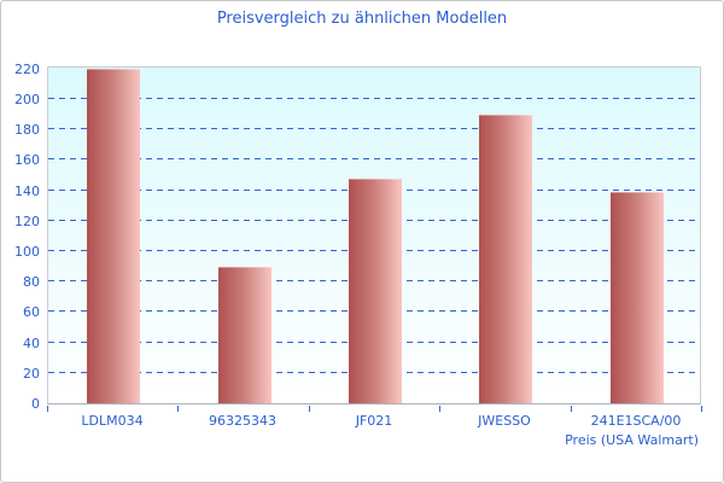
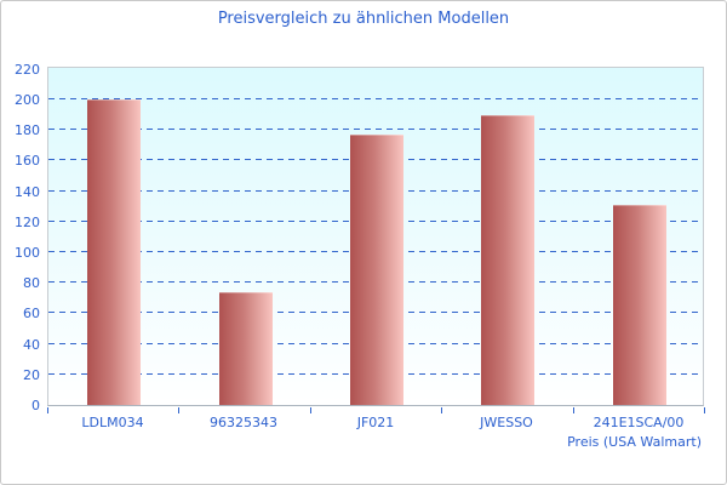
LDLM034: 220 -> 200
96325343: 90 -> 74
JF021: 148 -> 177
241E1SCA/00: 139 -> 131
